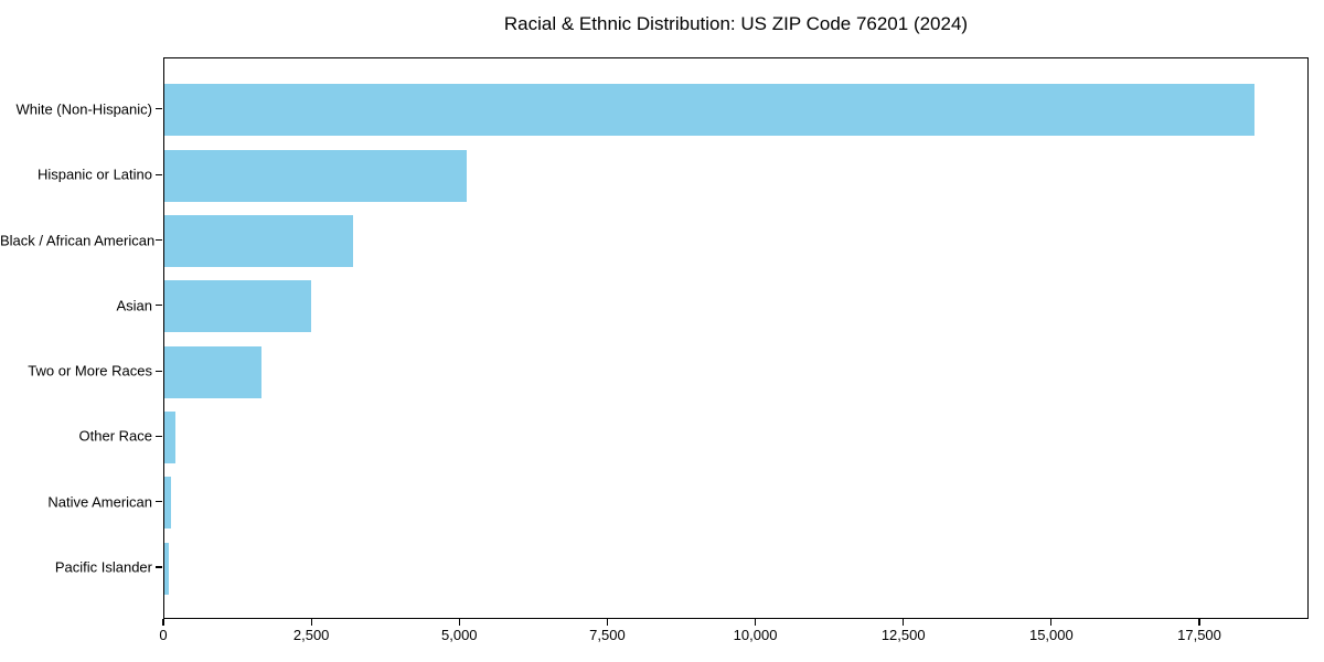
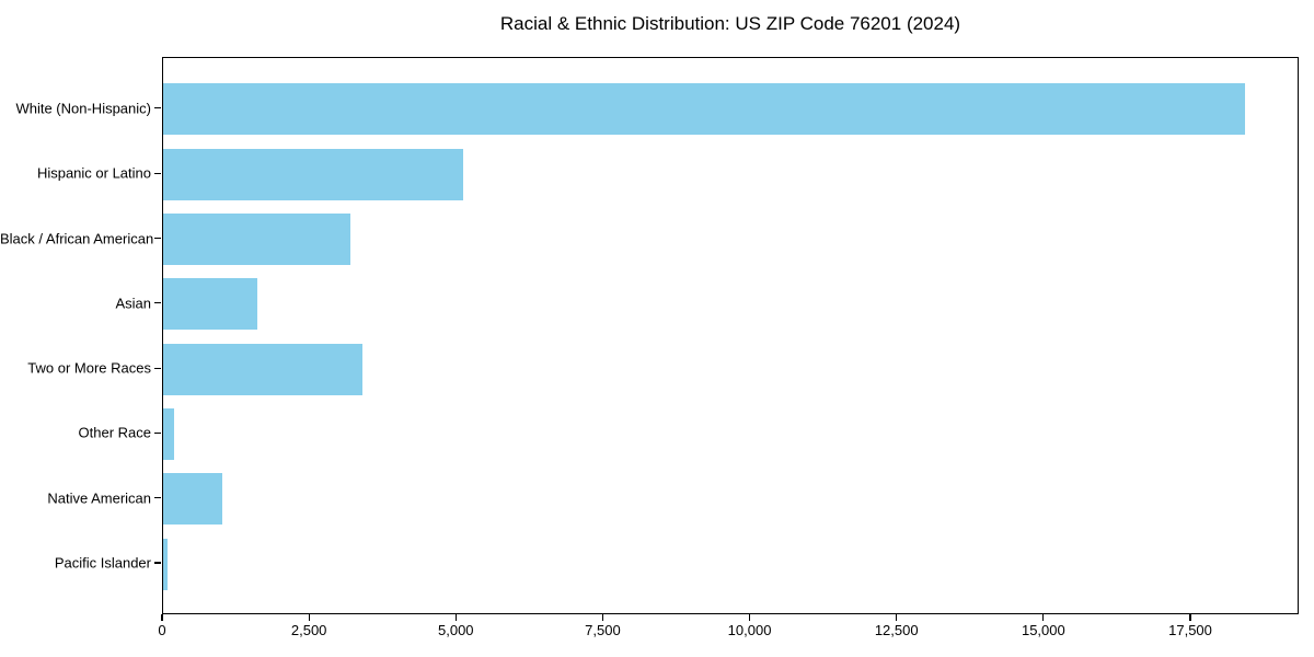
Asian: 2500 -> 1600
Two or More Races: 1600 -> 3400
Native American: 100 -> 1000
